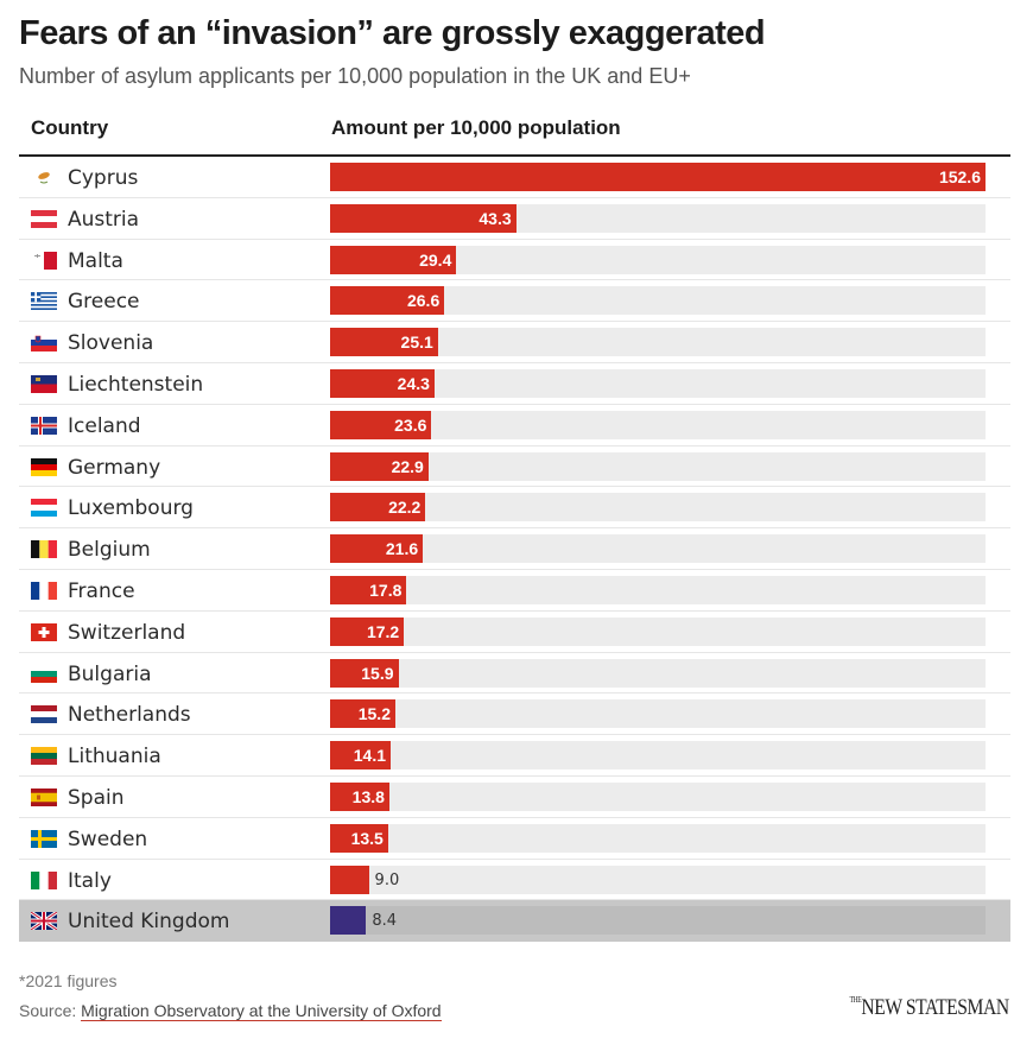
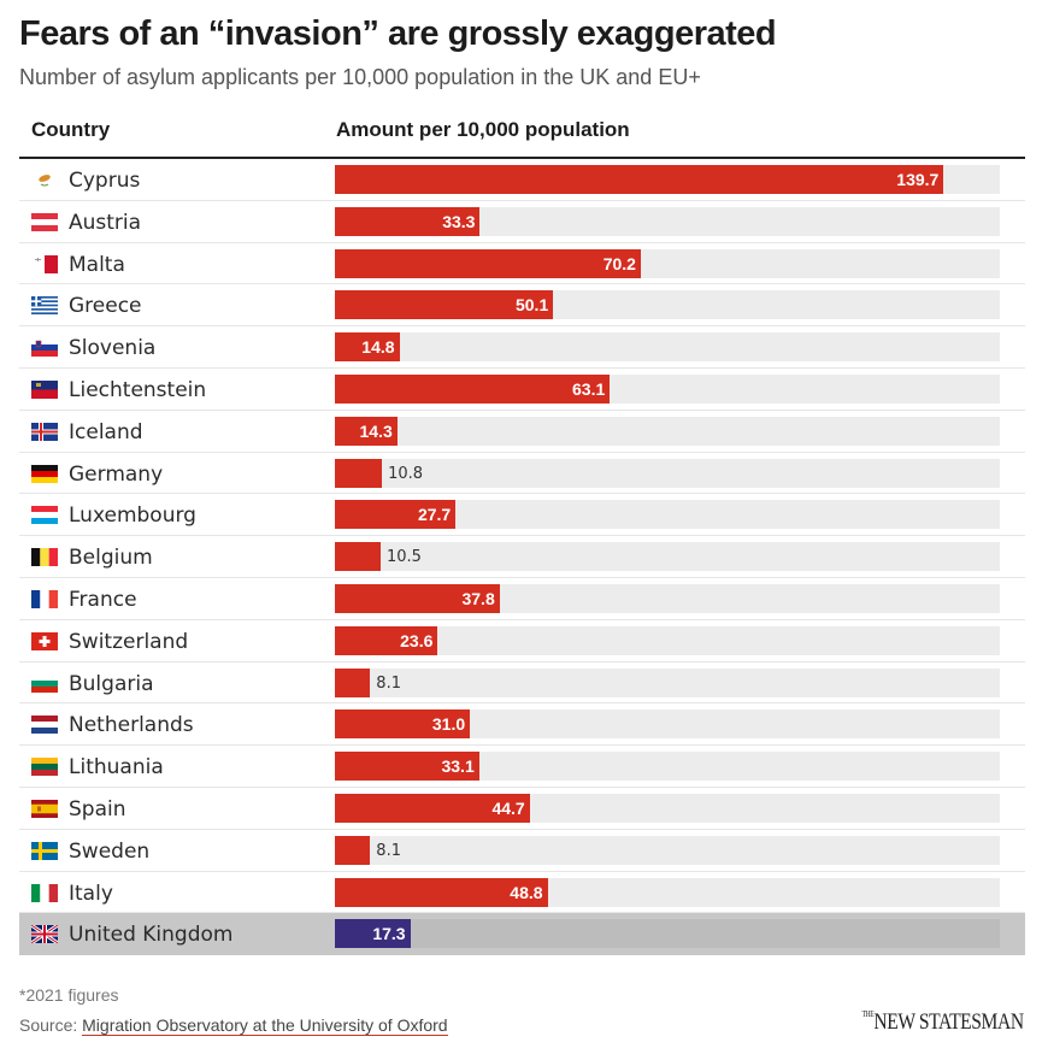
Cyprus: 152.6 -> 139.7
Austria: 43.3 -> 33.3
Malta: 29.4 -> 70.2
Greece: 26.6 -> 50.1
Slovenia: 25.1 -> 14.8
Liechtenstein: 24.3 -> 63.1
Iceland: 23.6 -> 14.3
Germany: 22.9 -> 10.8
Luxembourg: 22.2 -> 27.7
Belgium: 21.6 -> 10.5
France: 17.8 -> 37.8
Switzerland: 17.2 -> 23.6
Bulgaria: 15.9 -> 8.1
Netherlands: 15.2 -> 31.0
Lithuania: 14.1 -> 33.1
Spain: 13.8 -> 44.7
Sweden: 13.5 -> 8.1
Italy: 9.0 -> 48.8
United Kingdom: 8.4 -> 17.3
